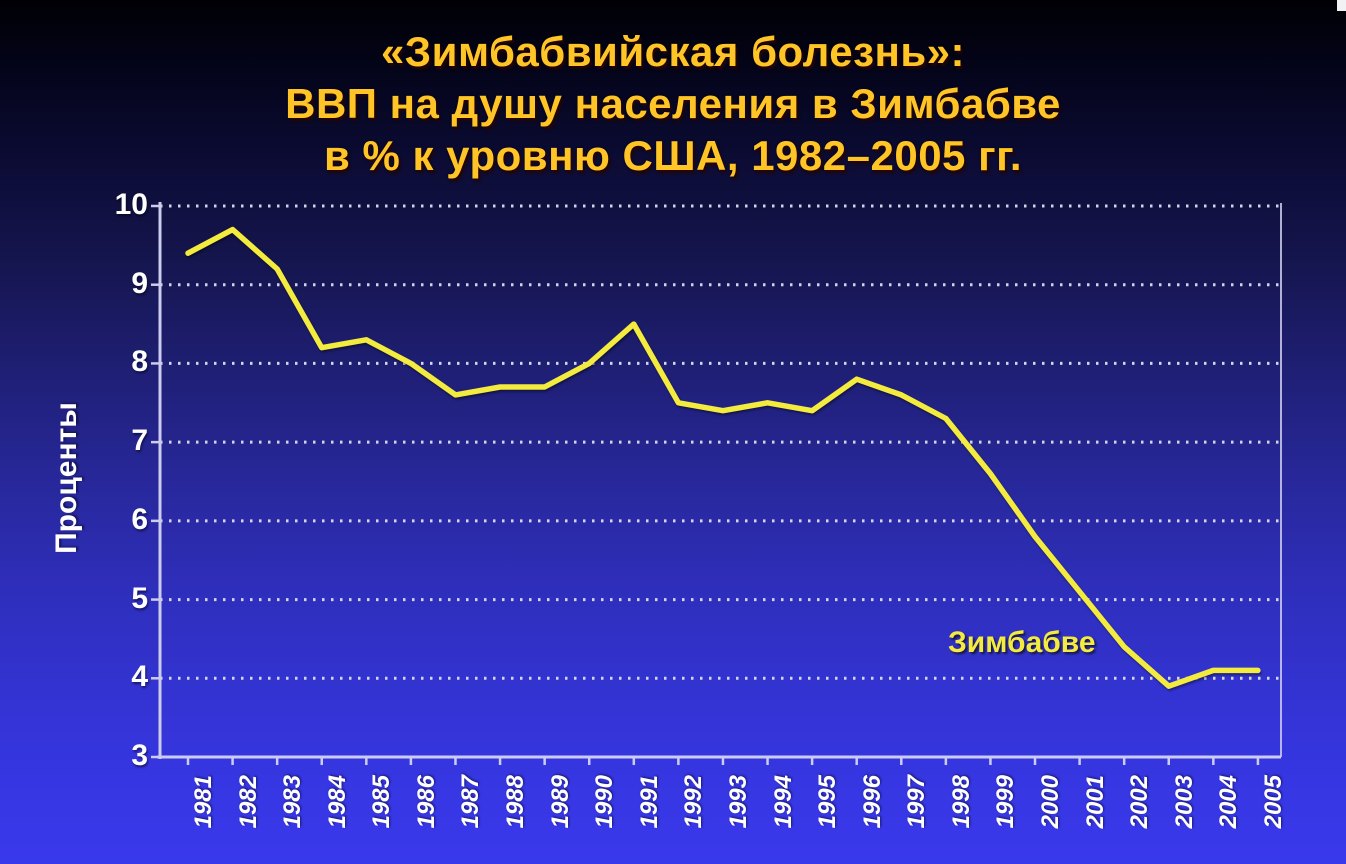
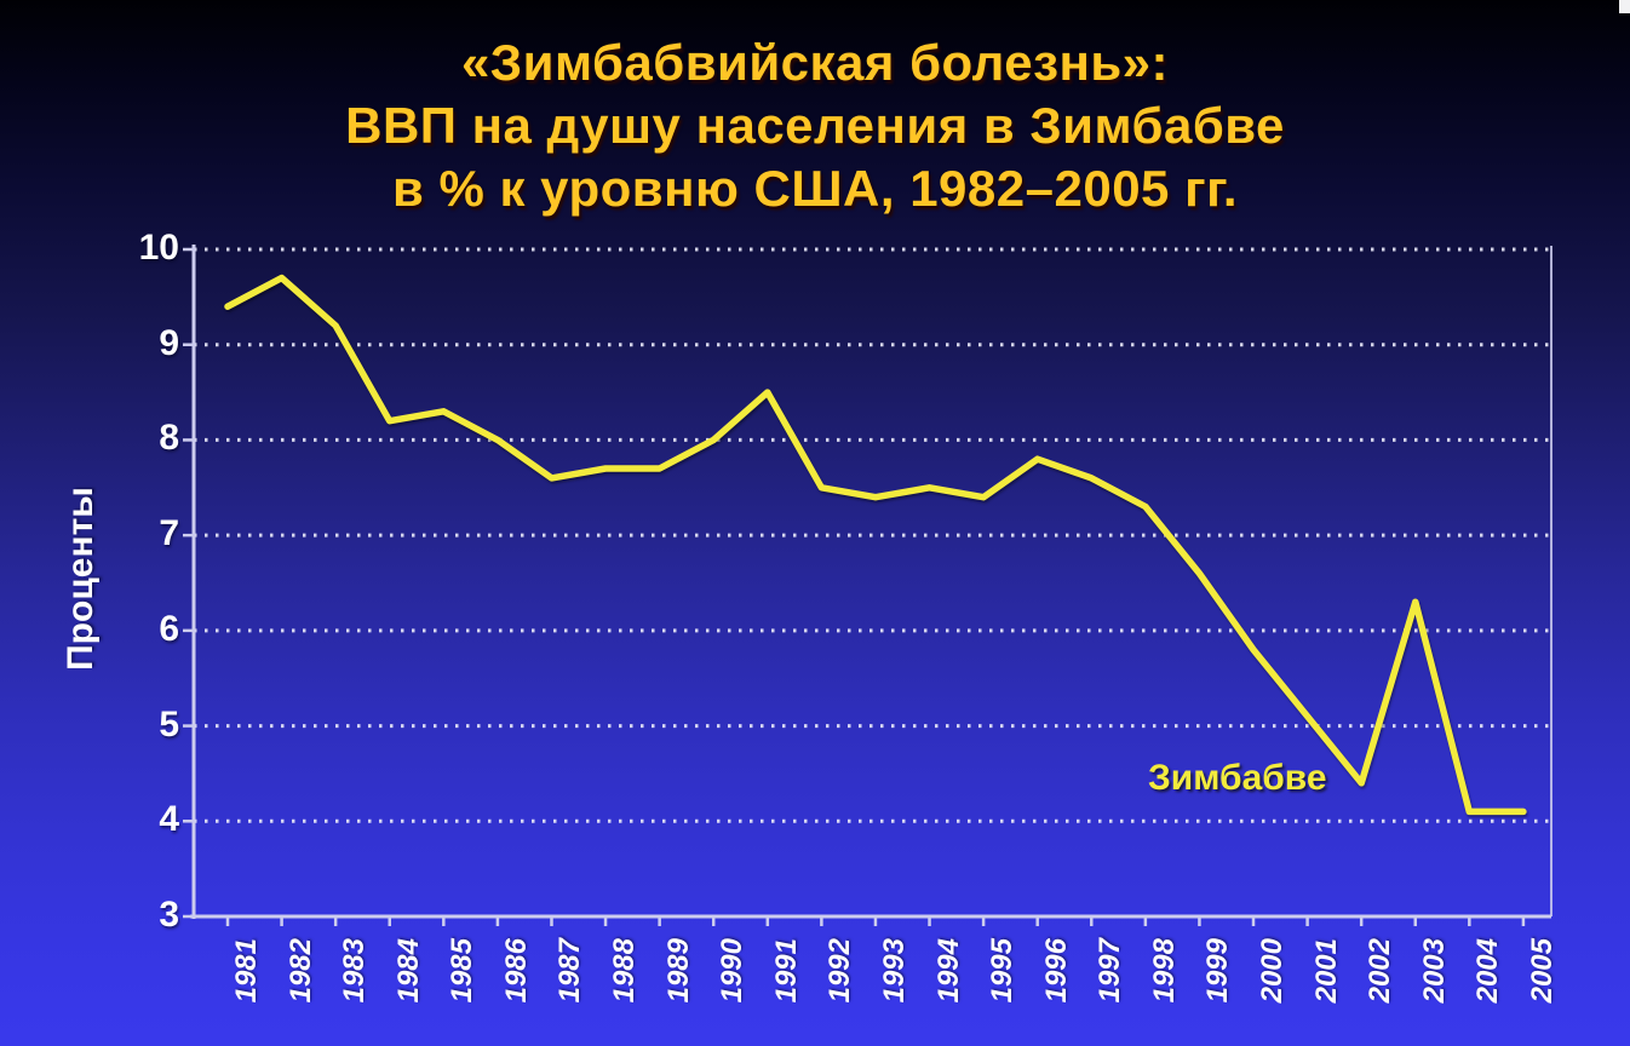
2003: 3.9 -> 6.3
